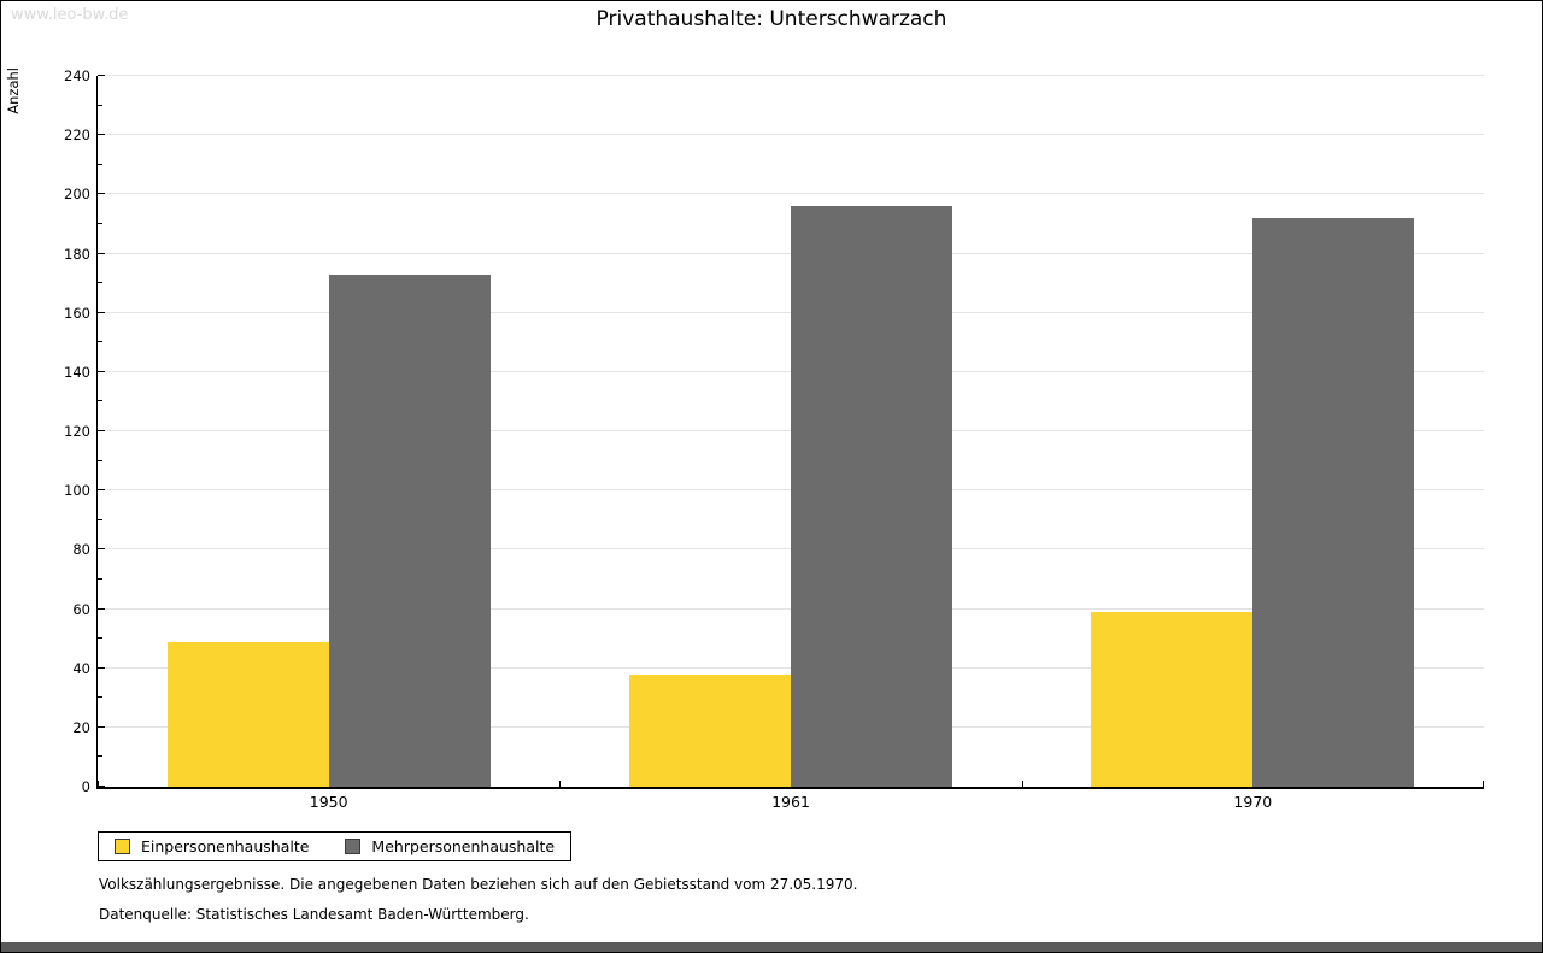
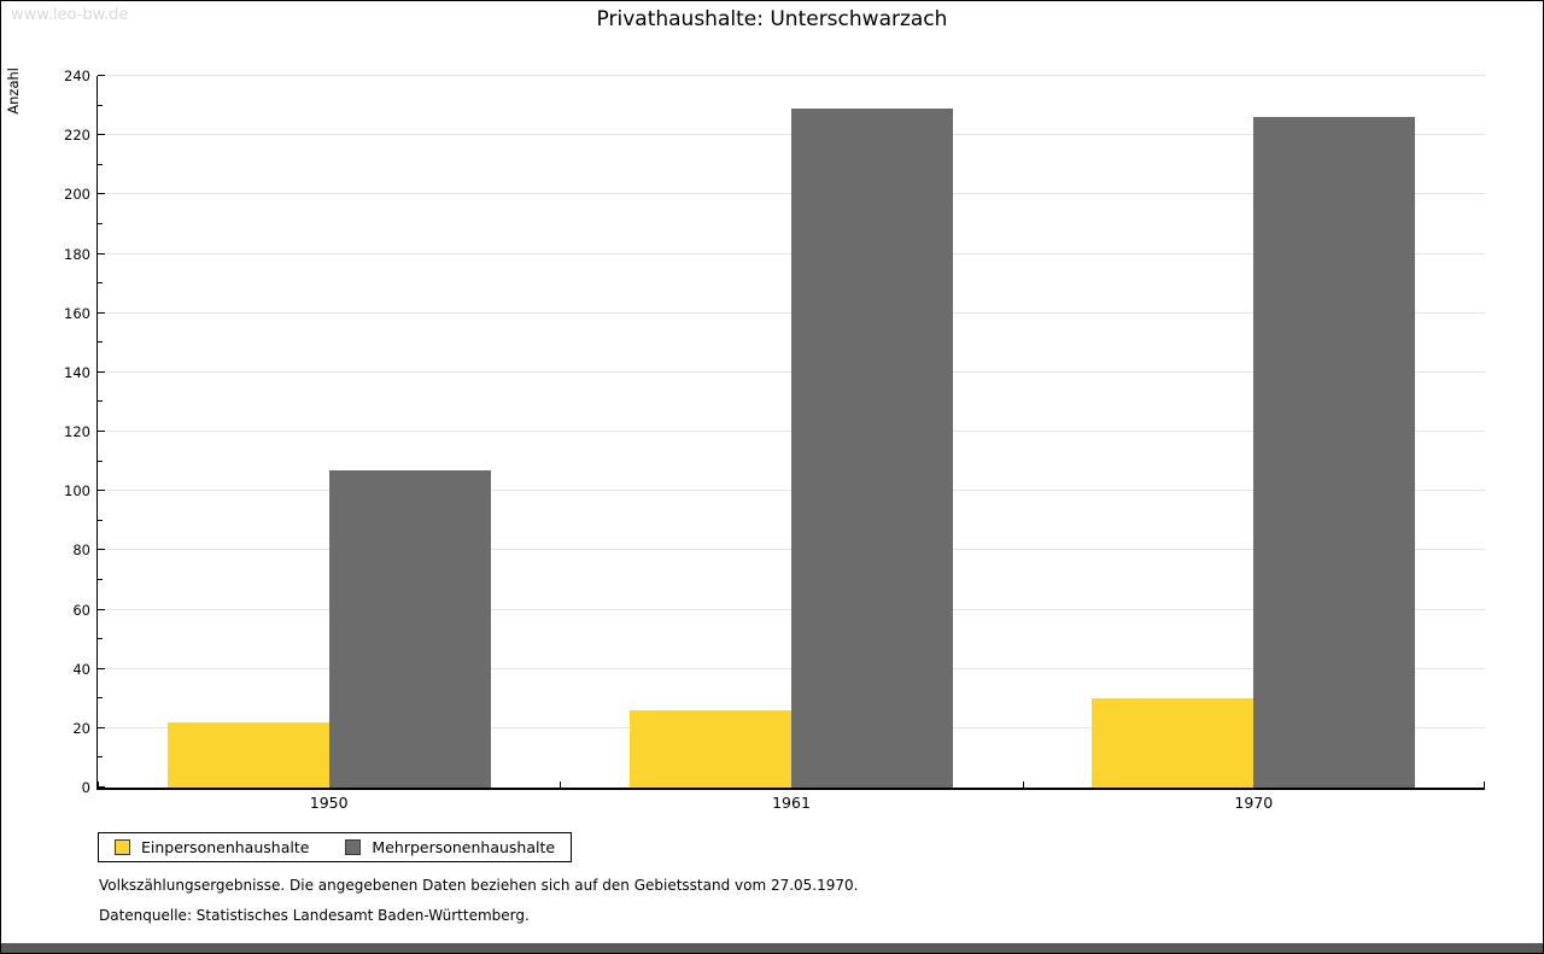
Einpersonenhaushalte/1950: 49 -> 22
Mehrpersonenhaushalte/1950: 173 -> 107
Einpersonenhaushalte/1961: 38 -> 26
Mehrpersonenhaushalte/1961: 196 -> 229
Einpersonenhaushalte/1970: 59 -> 30
Mehrpersonenhaushalte/1970: 192 -> 226
